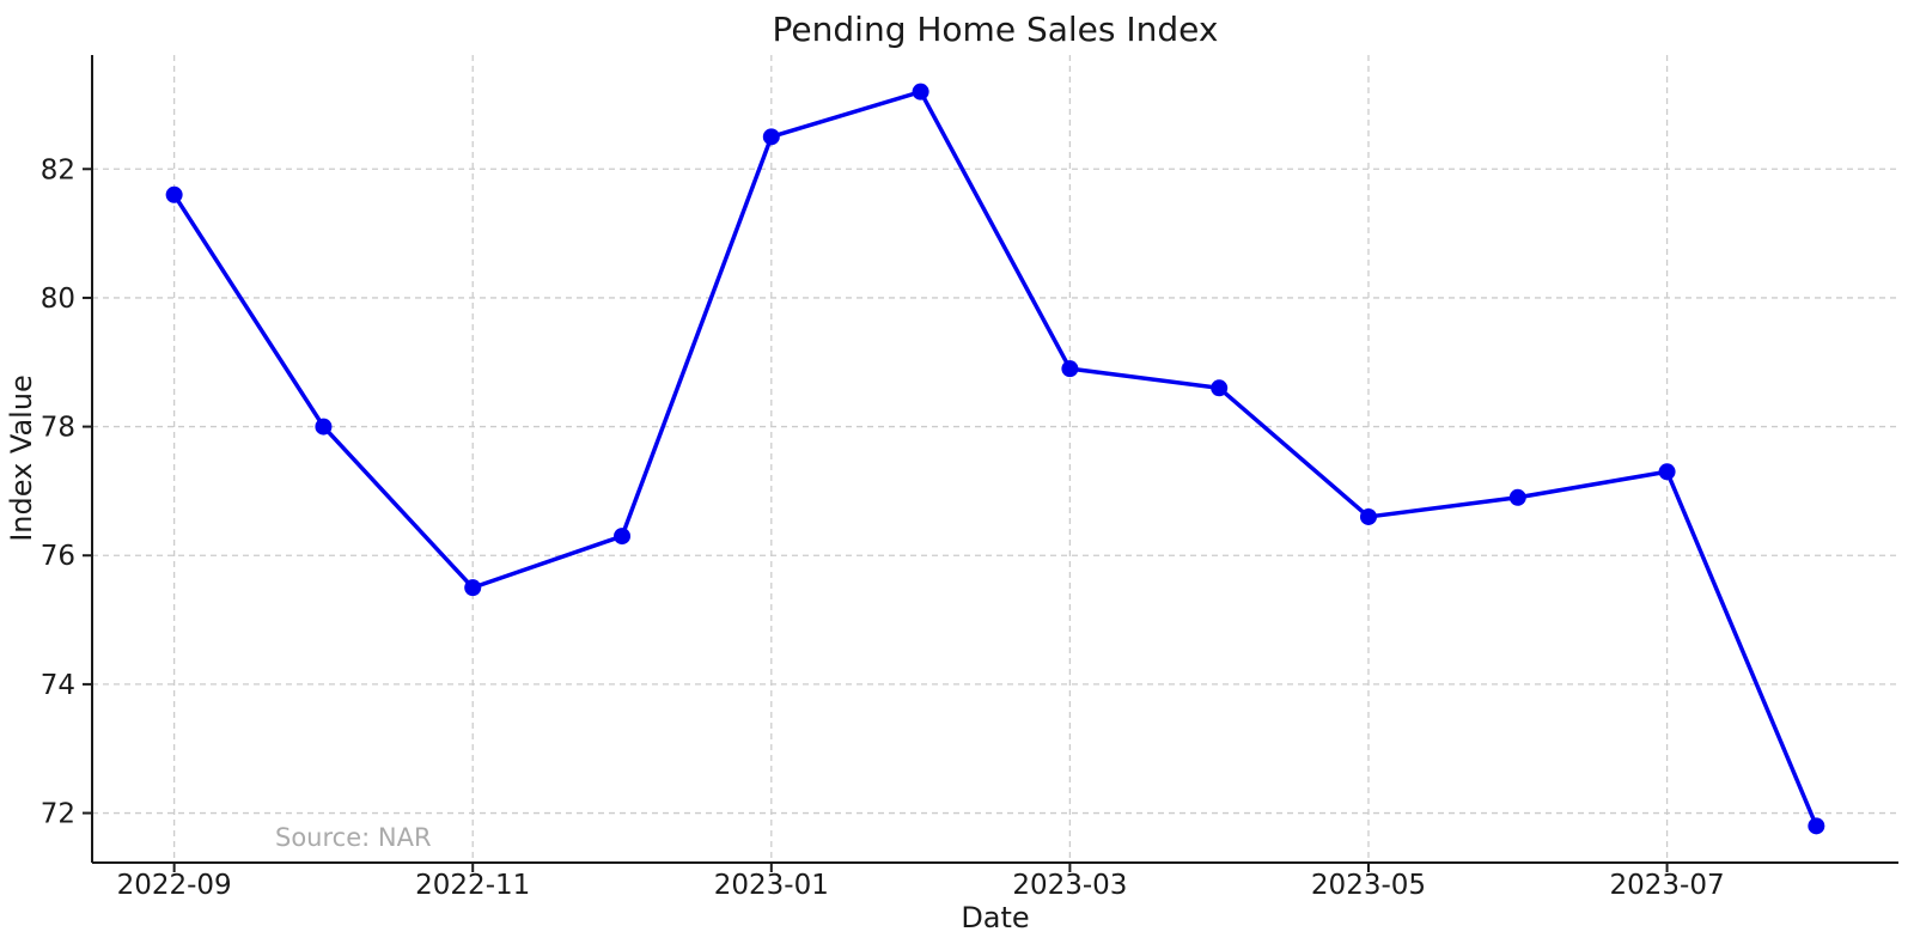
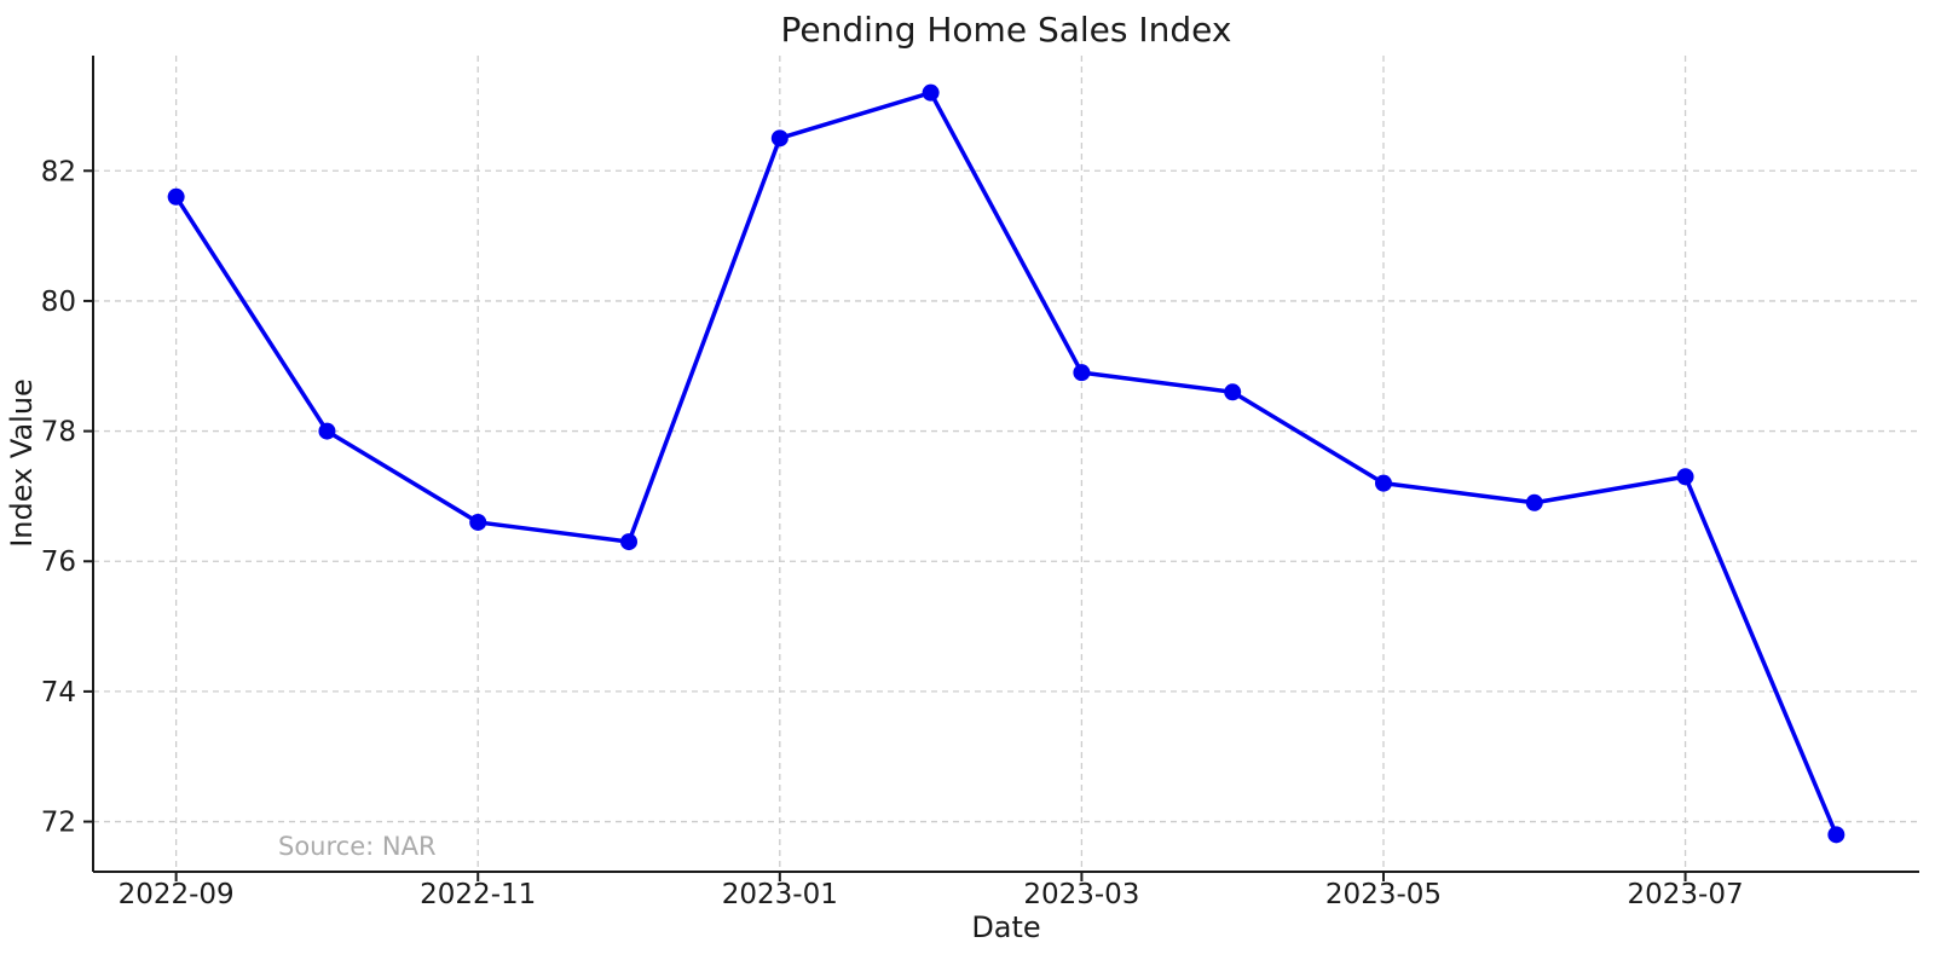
2022-11: 75.5 -> 76.6
2023-05: 76.6 -> 77.2
